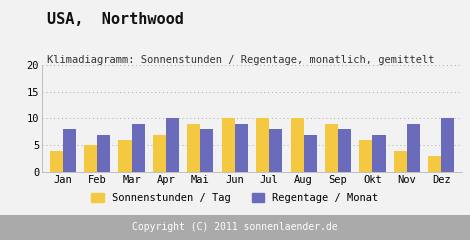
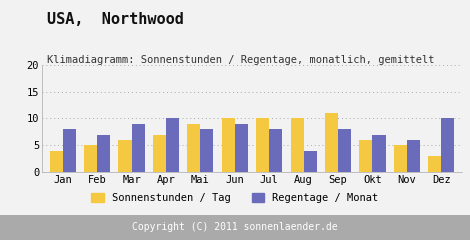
Regentage / Monat/Aug: 7 -> 4
Sonnenstunden / Tag/Sep: 9 -> 11
Sonnenstunden / Tag/Nov: 4 -> 5
Regentage / Monat/Nov: 9 -> 6
